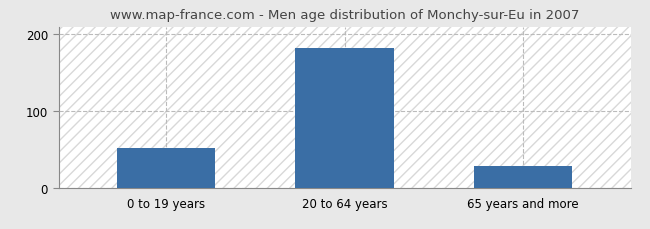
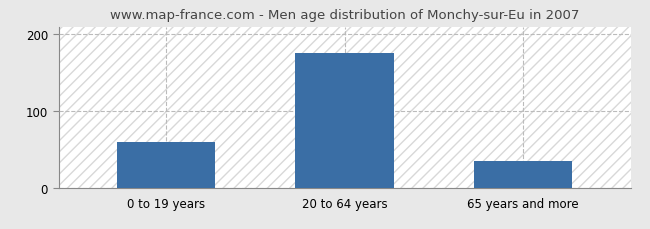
0 to 19 years: 52 -> 60
20 to 64 years: 182 -> 175
65 years and more: 28 -> 35
